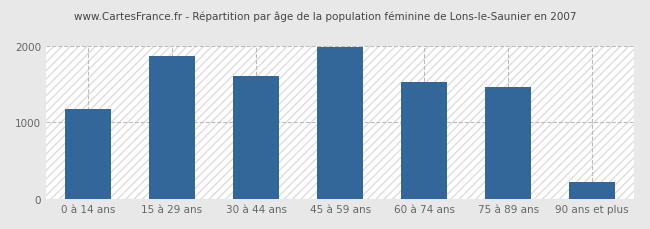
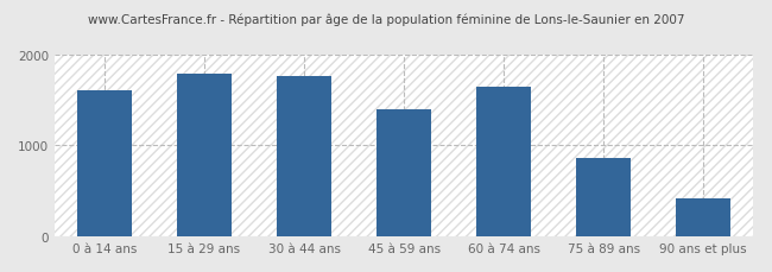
0 à 14 ans: 1180 -> 1600
15 à 29 ans: 1870 -> 1780
30 à 44 ans: 1610 -> 1760
45 à 59 ans: 1980 -> 1400
60 à 74 ans: 1530 -> 1640
75 à 89 ans: 1460 -> 860
90 ans et plus: 220 -> 420
